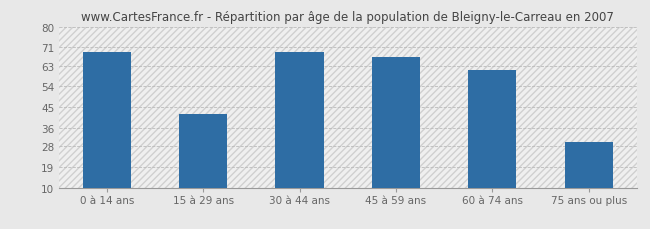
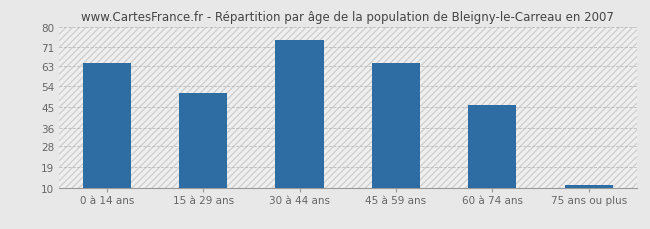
0 à 14 ans: 69 -> 64
15 à 29 ans: 42 -> 51
30 à 44 ans: 69 -> 74
45 à 59 ans: 67 -> 64
60 à 74 ans: 61 -> 46
75 ans ou plus: 30 -> 11
